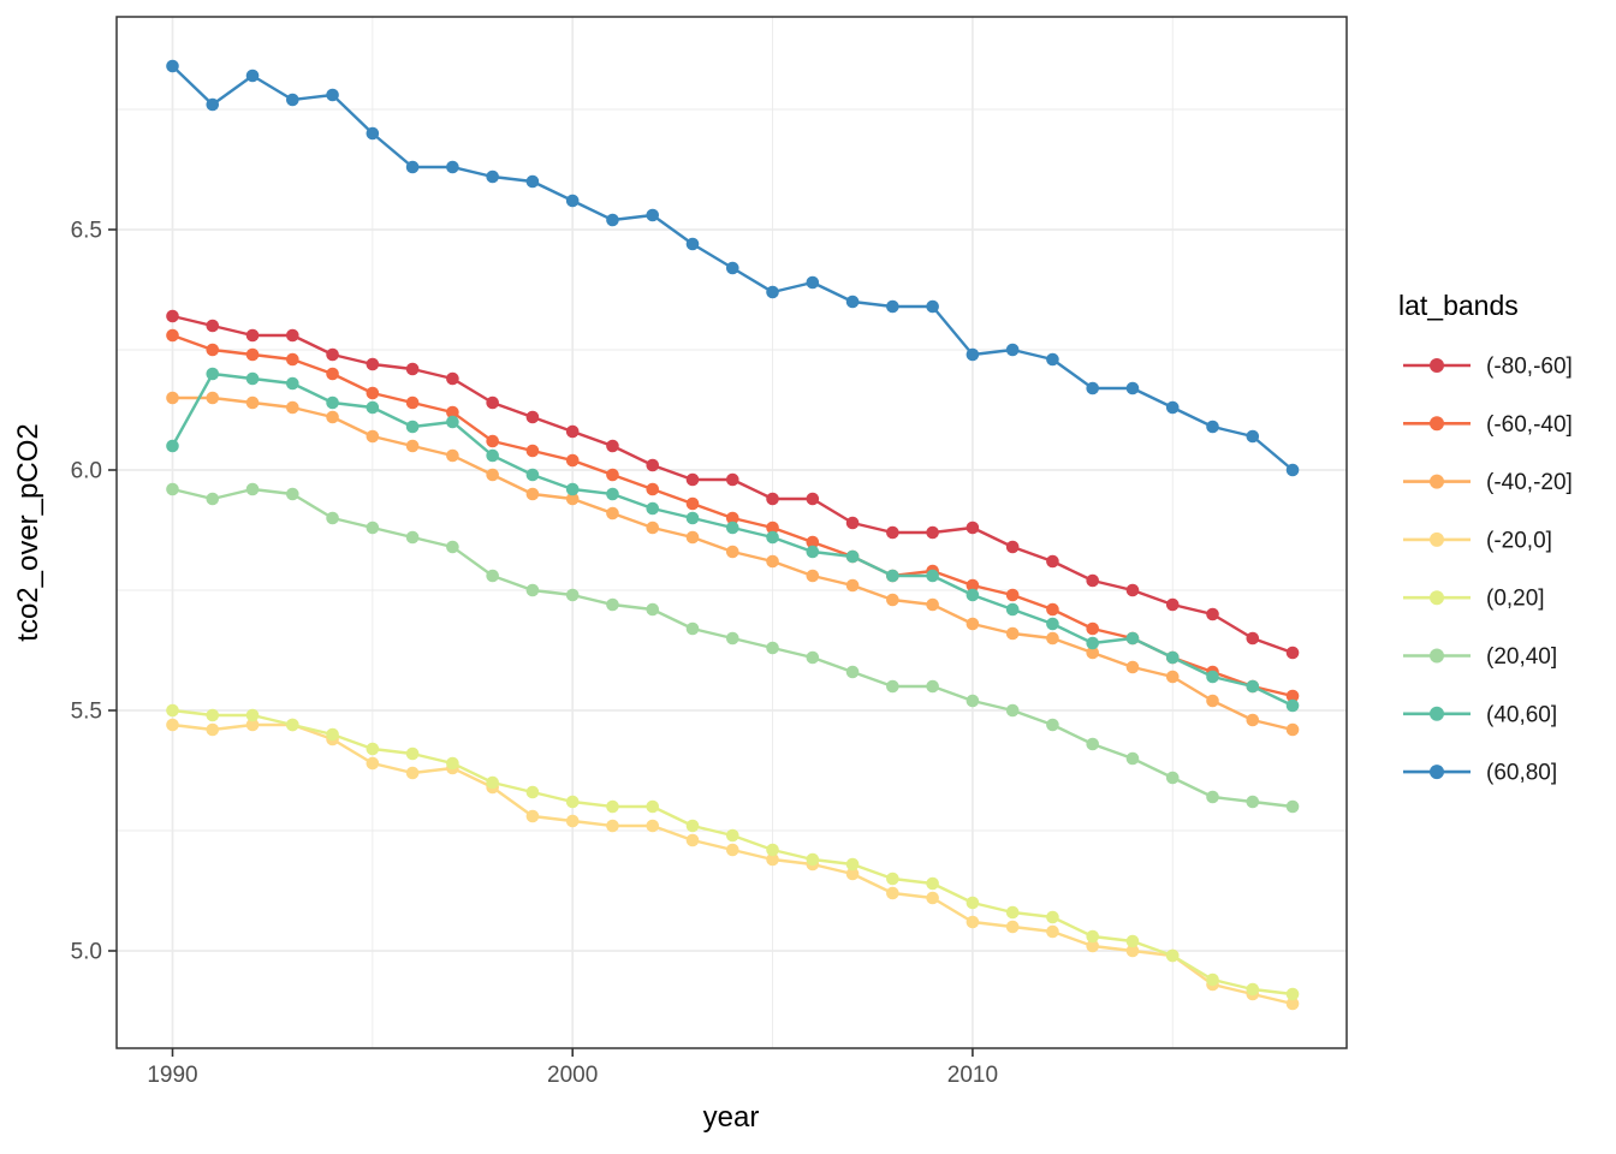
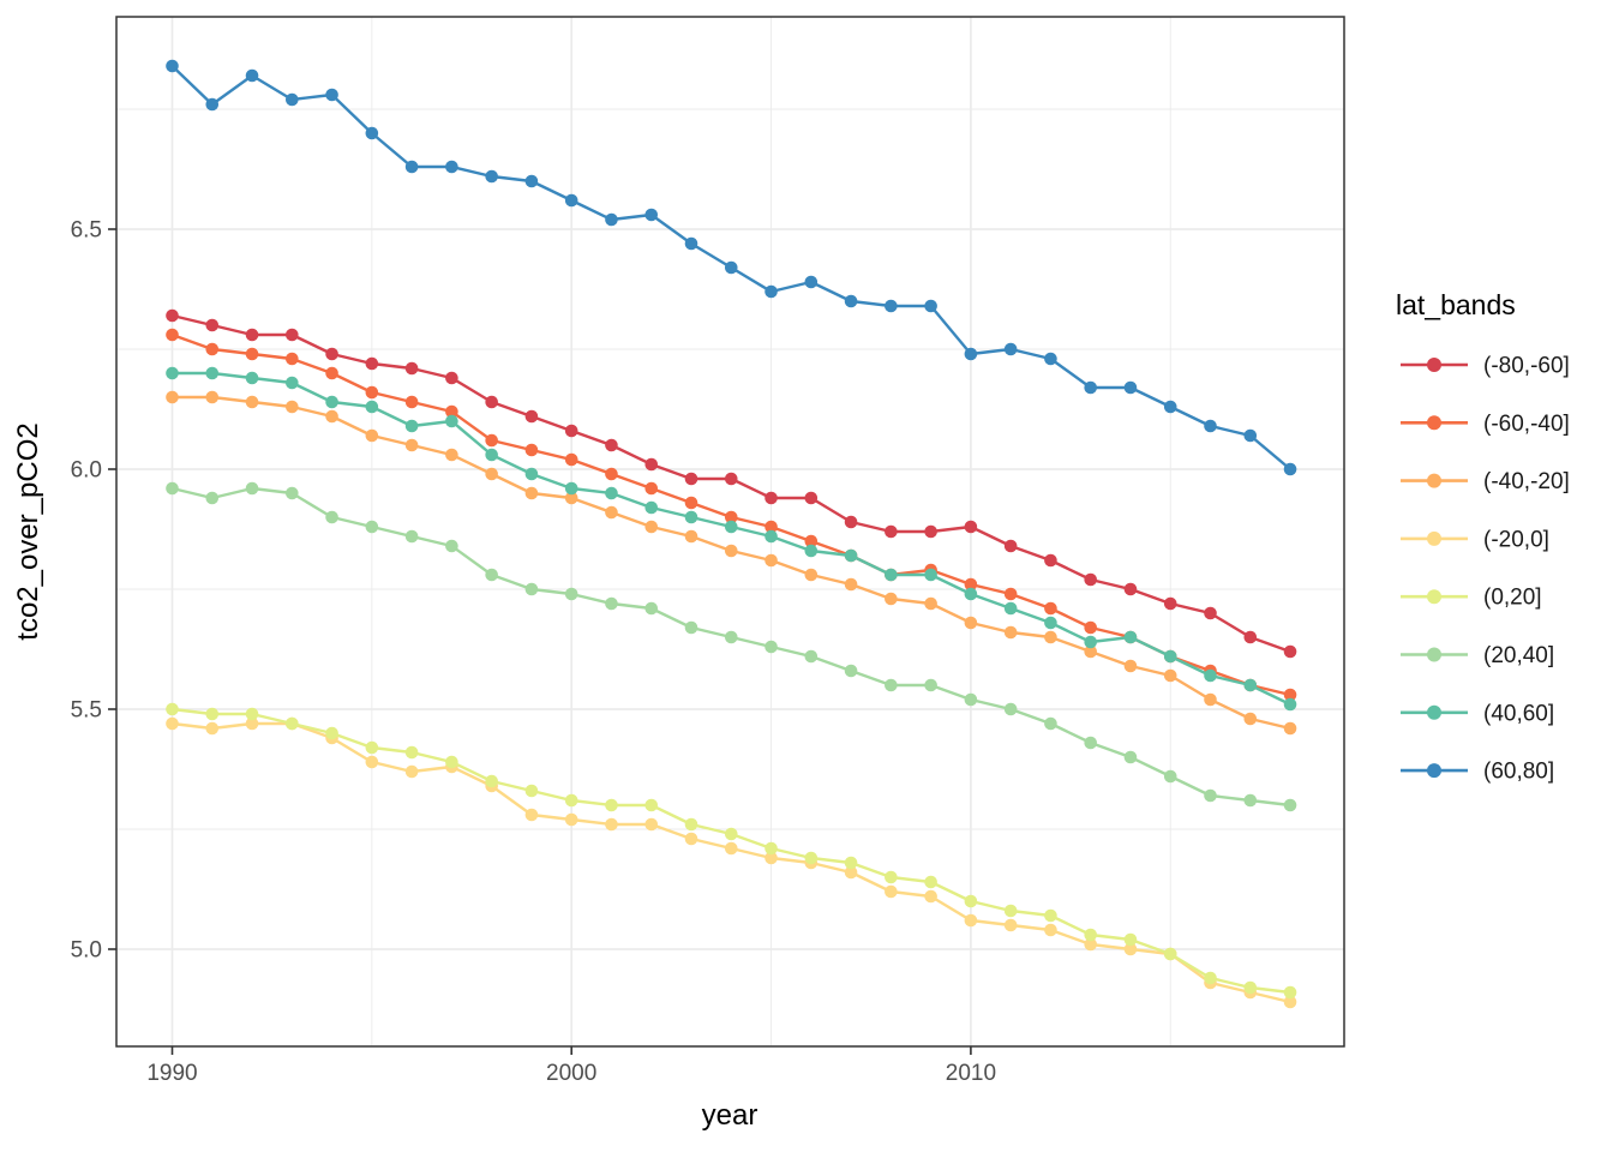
(40,60]/1990: 6.05 -> 6.20
